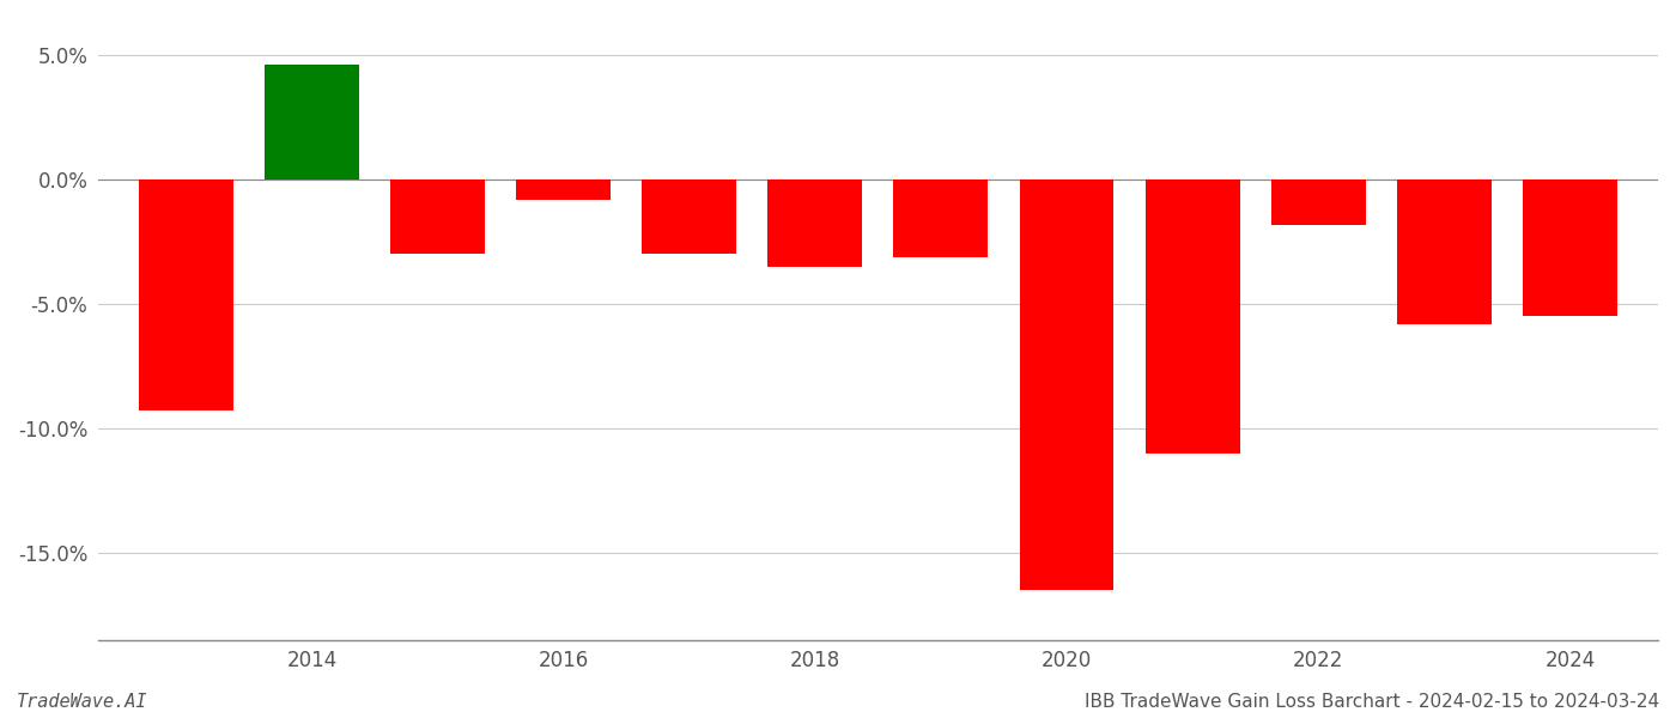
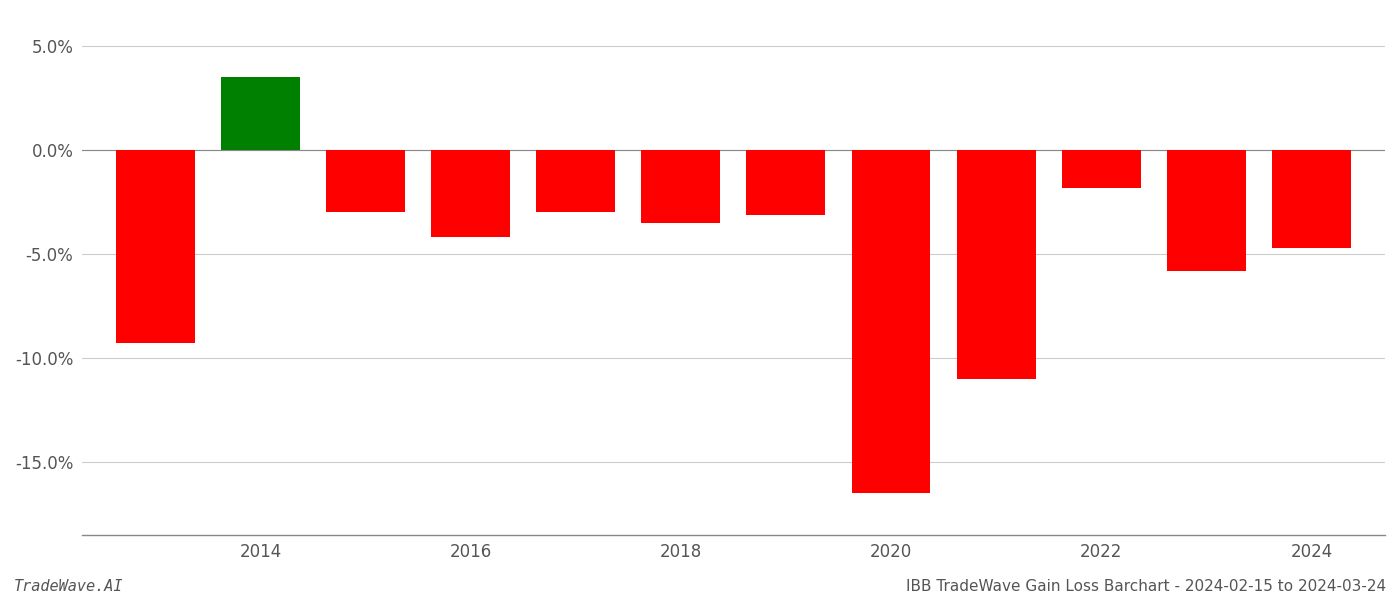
2014: 4.6% -> 3.5%
2016: -0.8% -> -4.2%
2024: -5.5% -> -4.7%
